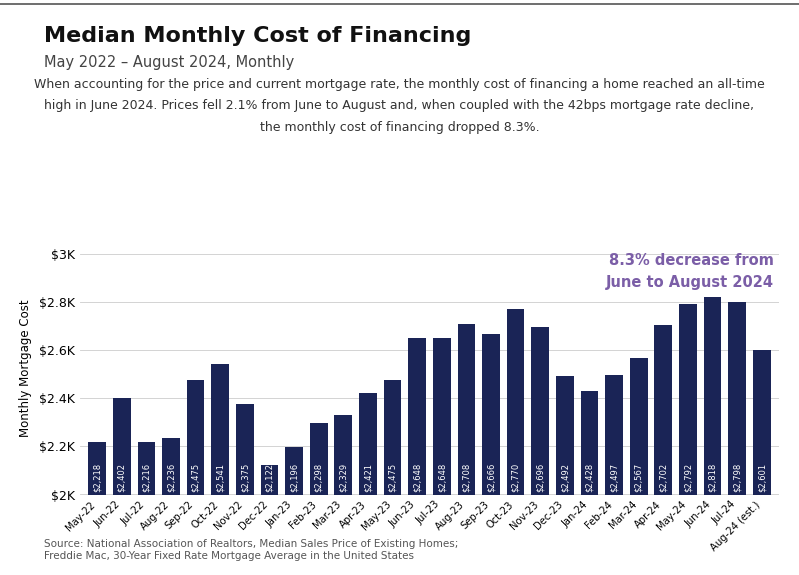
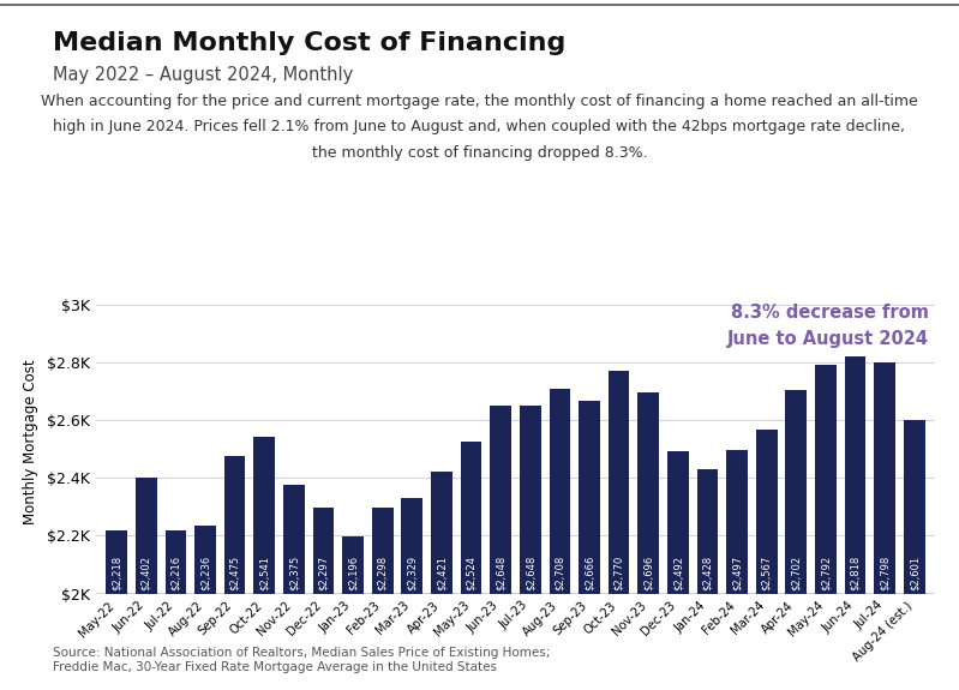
Dec-22: $2,122 -> $2,297
May-23: $2,475 -> $2,524
